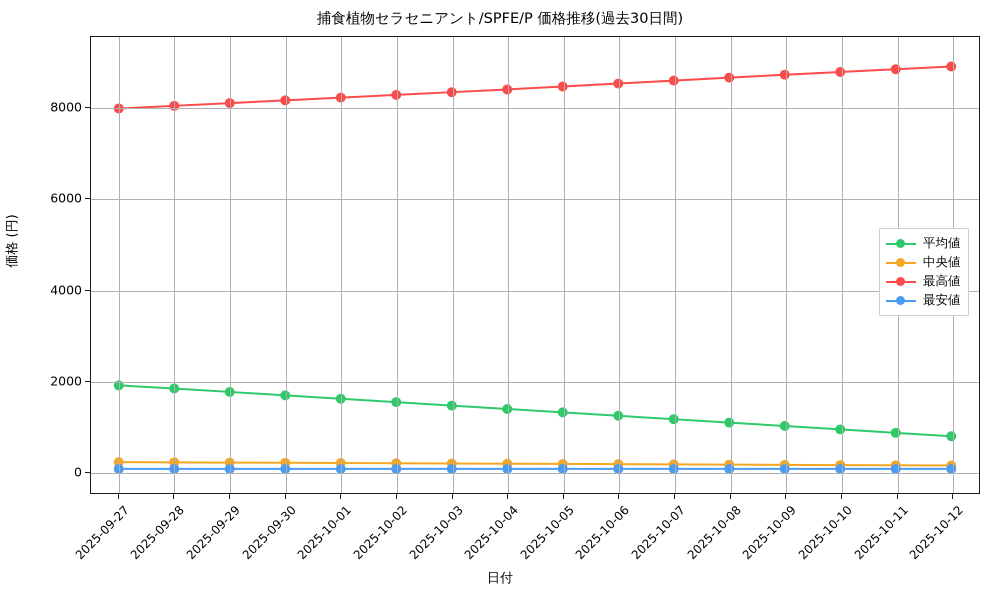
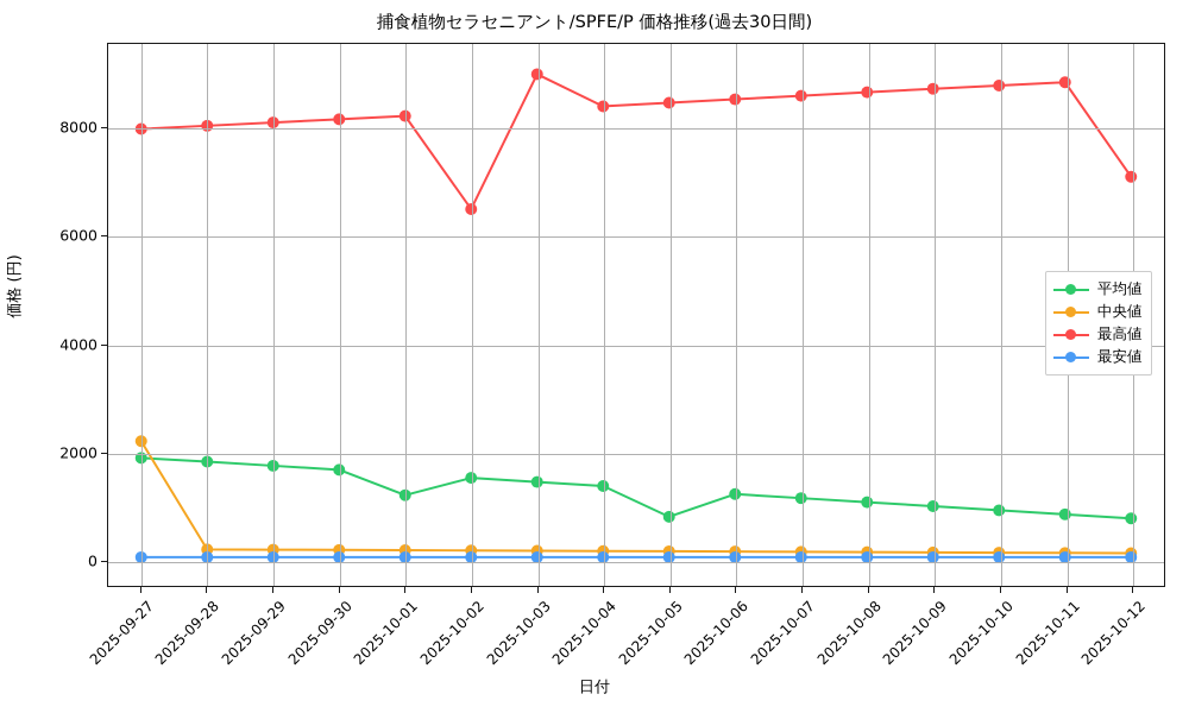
中央値/2025-09-27: 200 -> 2200
平均値/2025-10-01: 1600 -> 1200
最高値/2025-10-02: 8300 -> 6500
最高値/2025-10-03: 8300 -> 9000
平均値/2025-10-05: 1300 -> 800
最高値/2025-10-12: 8900 -> 7100
